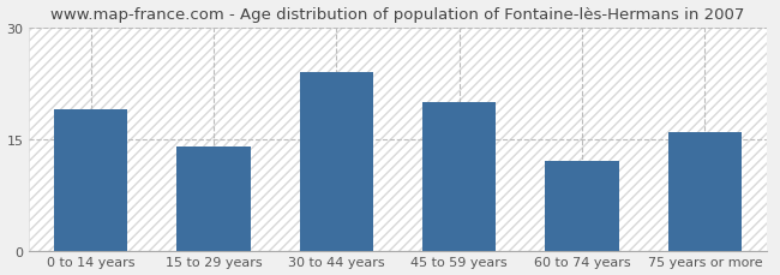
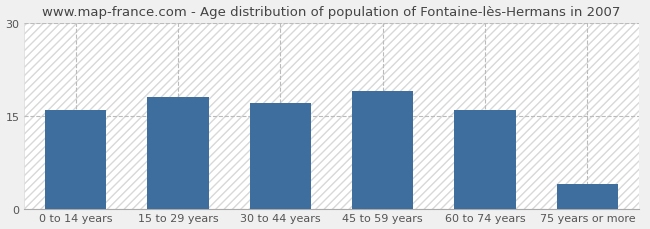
0 to 14 years: 19 -> 16
15 to 29 years: 14 -> 18
30 to 44 years: 24 -> 17
45 to 59 years: 20 -> 19
60 to 74 years: 12 -> 16
75 years or more: 16 -> 4
